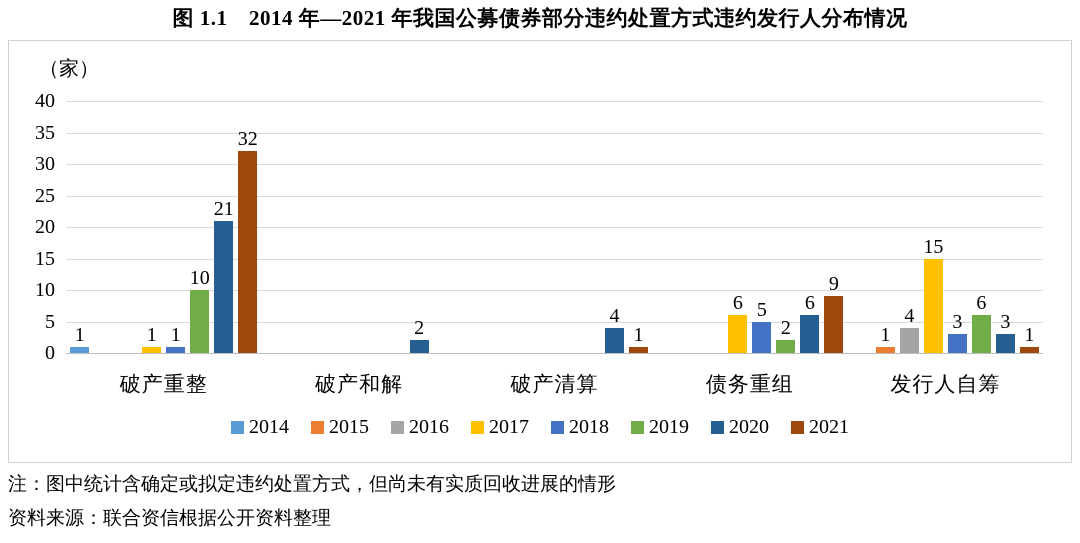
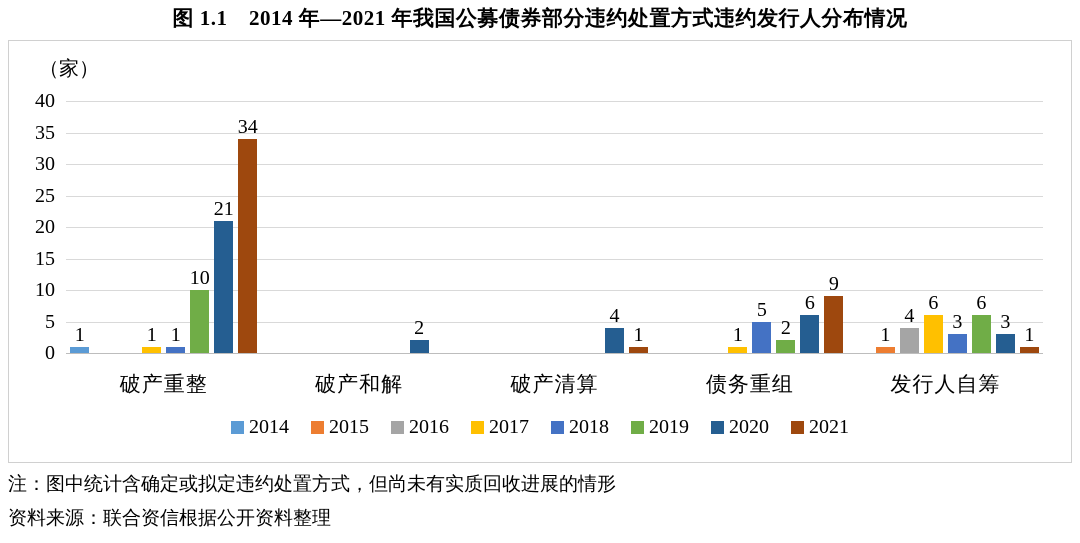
2021/破产重整: 32 -> 34
2017/债务重组: 6 -> 1
2017/发行人自筹: 15 -> 6
